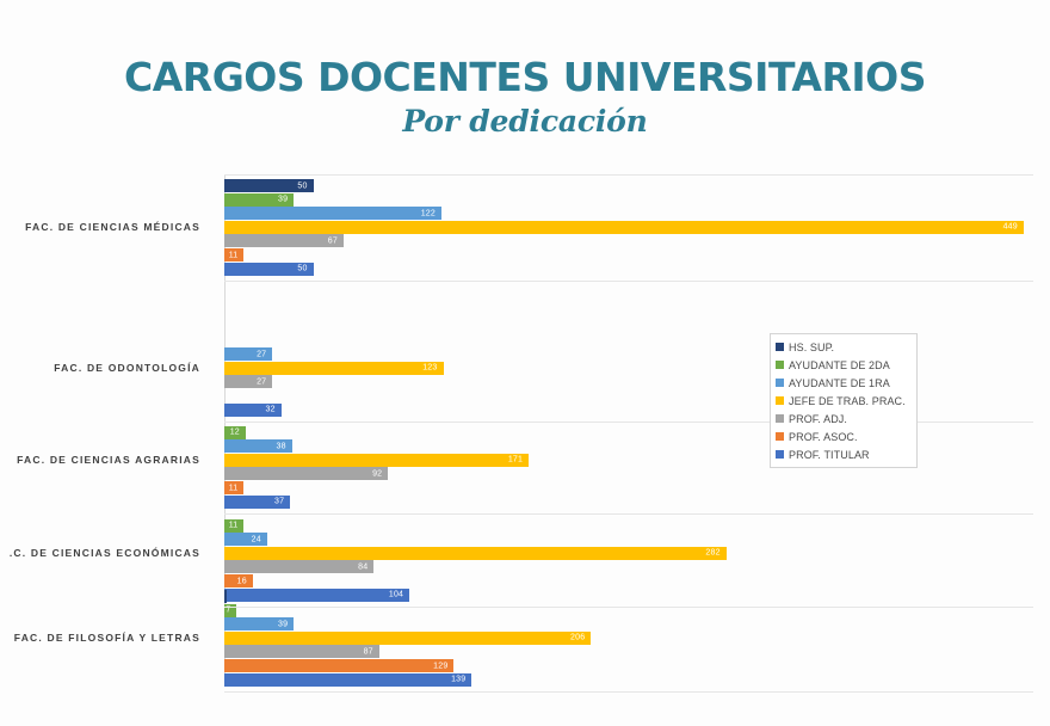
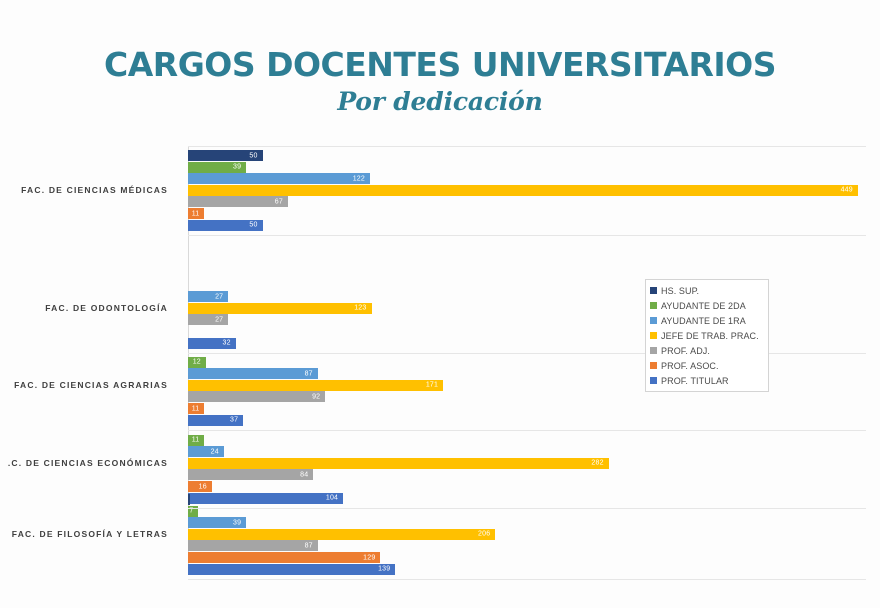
AYUDANTE DE 1RA/FAC. DE CIENCIAS AGRARIAS: 38 -> 87
